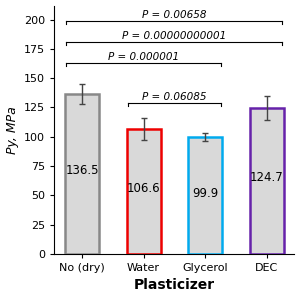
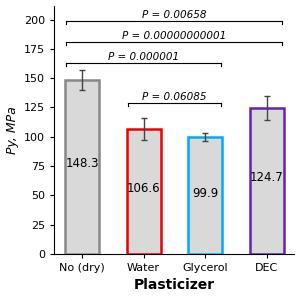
No (dry): 136.5 -> 148.3
